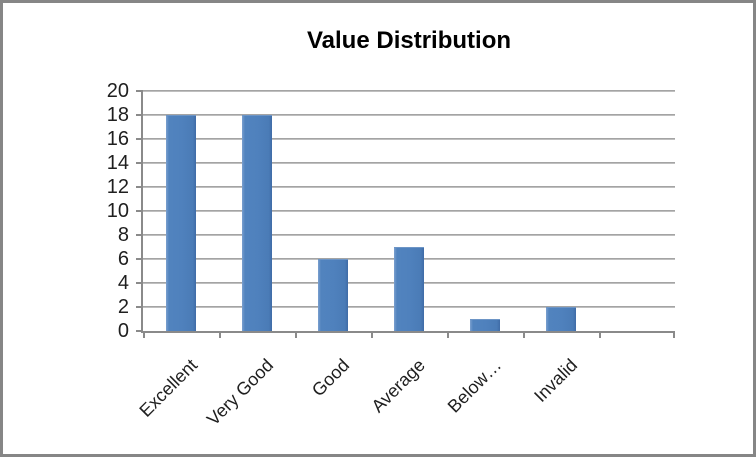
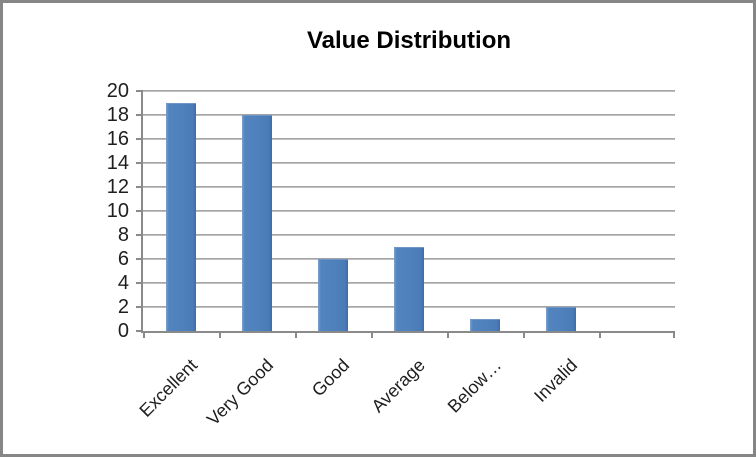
Excellent: 18 -> 19
